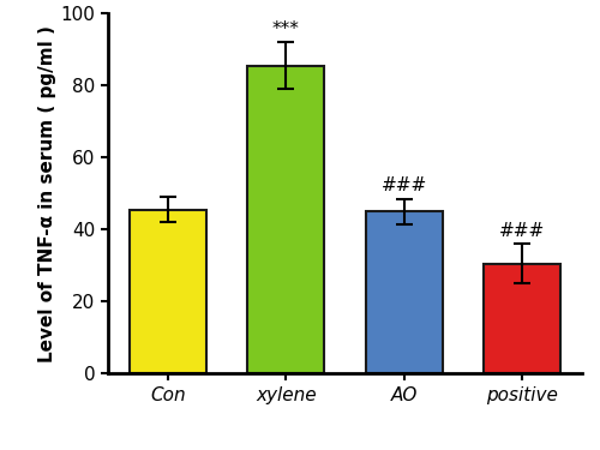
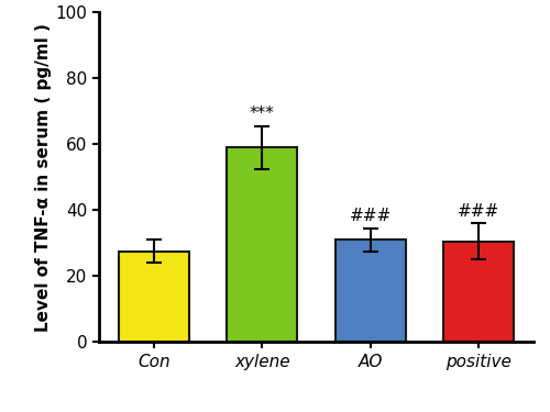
Con: 45.5 -> 27.5
xylene: 85.5 -> 59.0
AO: 45.0 -> 31.0
